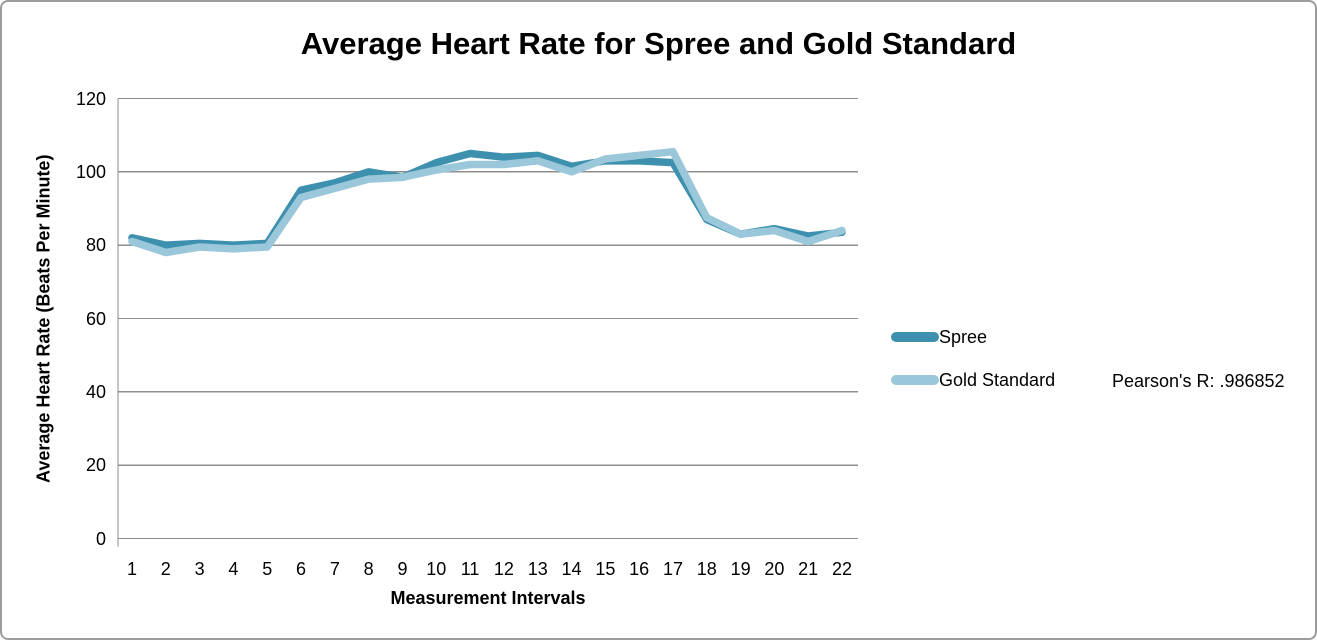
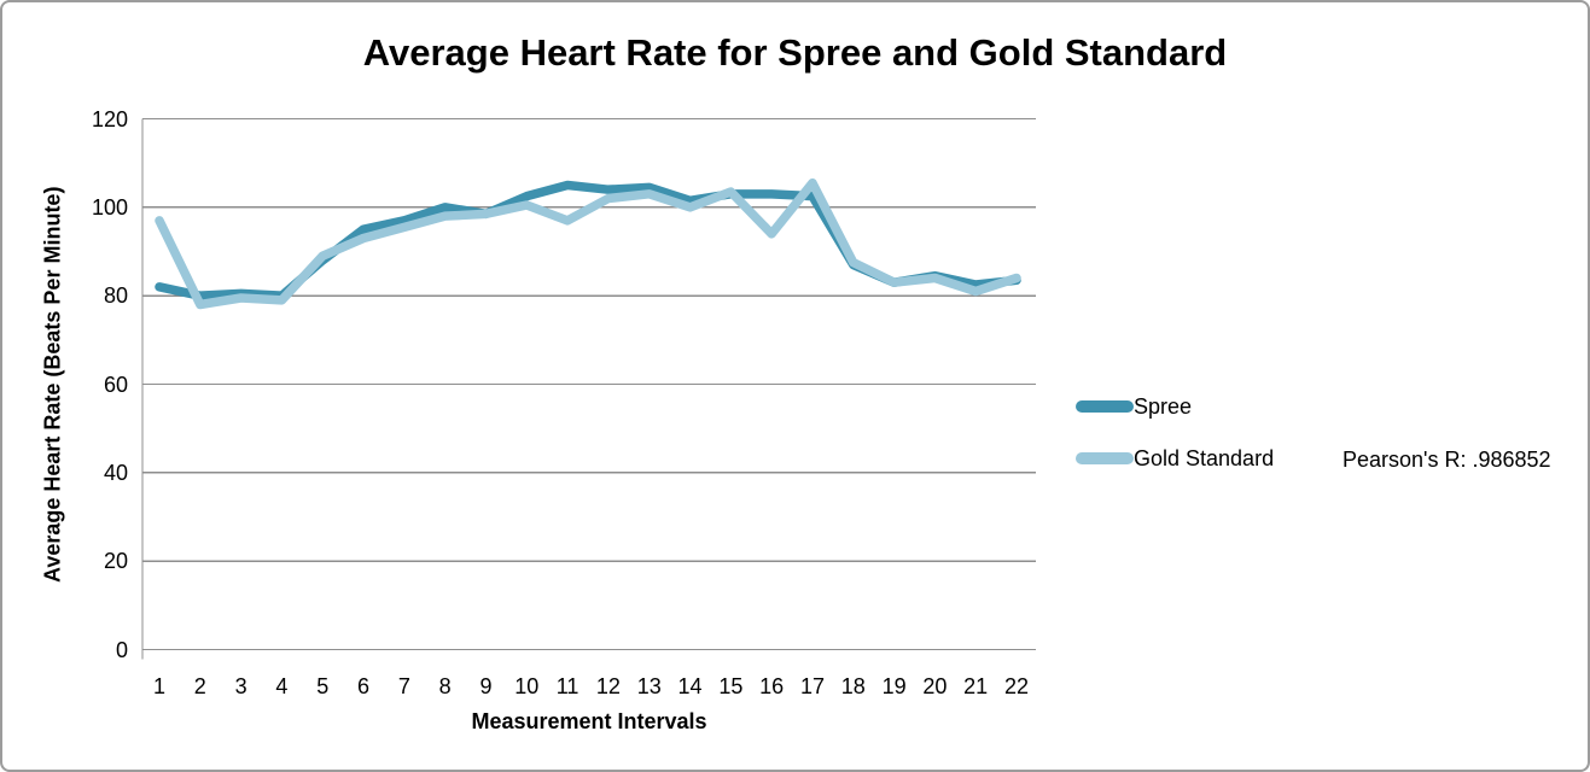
Gold Standard/1: 81 -> 97
Spree/5: 80 -> 88
Gold Standard/5: 80 -> 89
Gold Standard/11: 102 -> 97
Gold Standard/16: 104 -> 94
